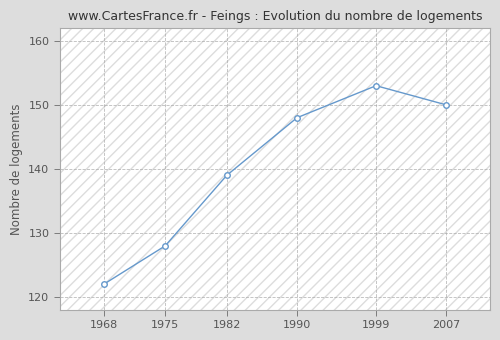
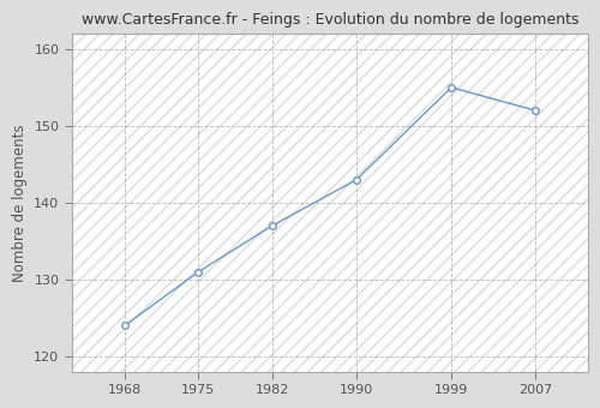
1968: 122 -> 124
1975: 128 -> 131
1982: 139 -> 137
1990: 148 -> 143
1999: 153 -> 155
2007: 150 -> 152
